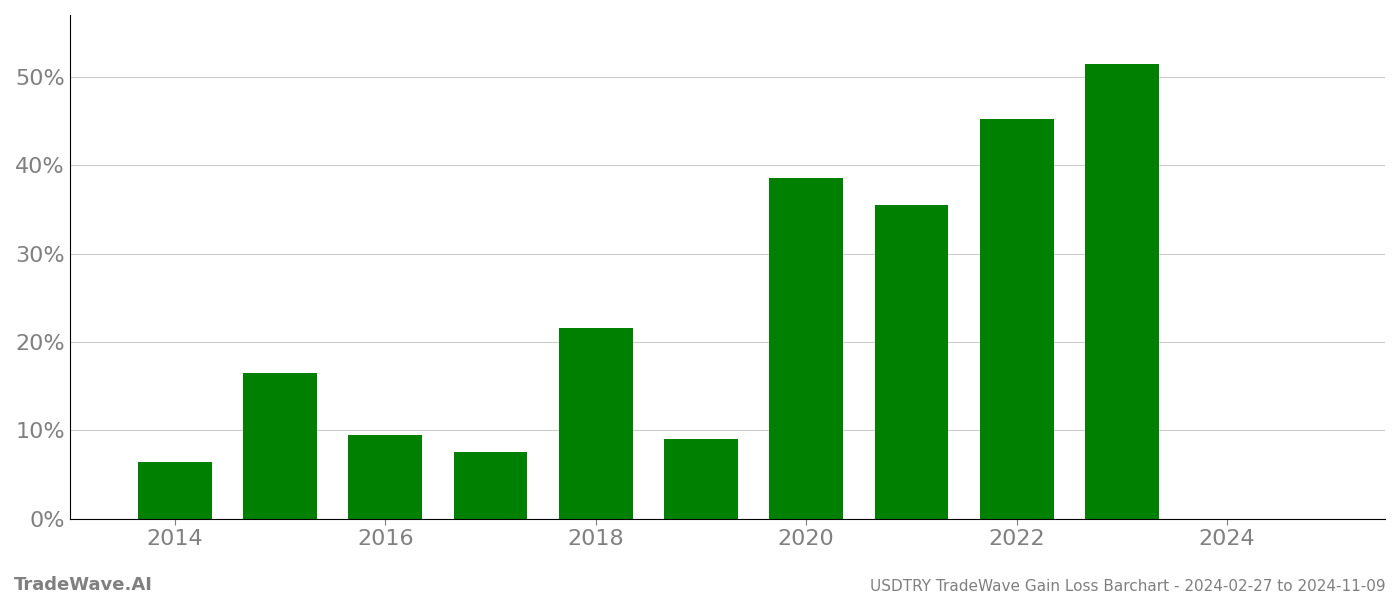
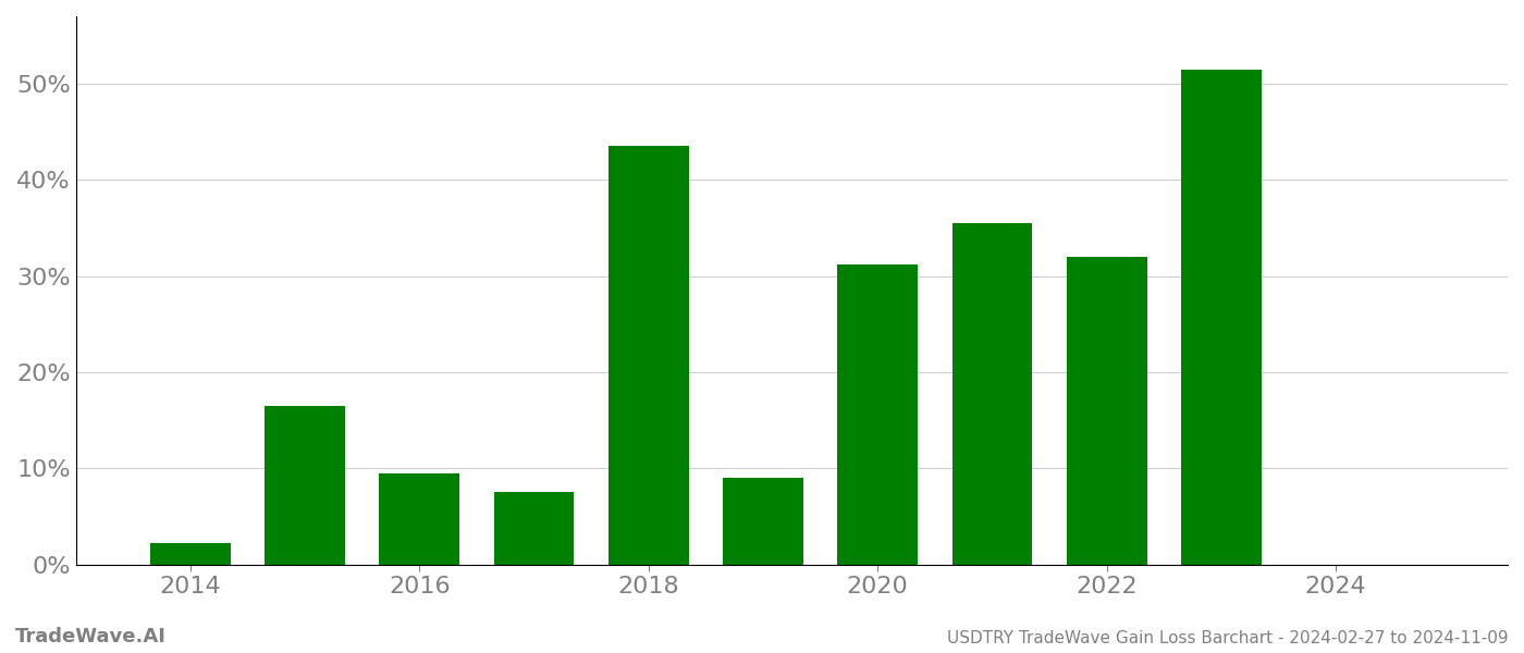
2014: 6.4% -> 2.2%
2018: 21.6% -> 43.5%
2020: 38.6% -> 31.2%
2022: 45.2% -> 32.0%
